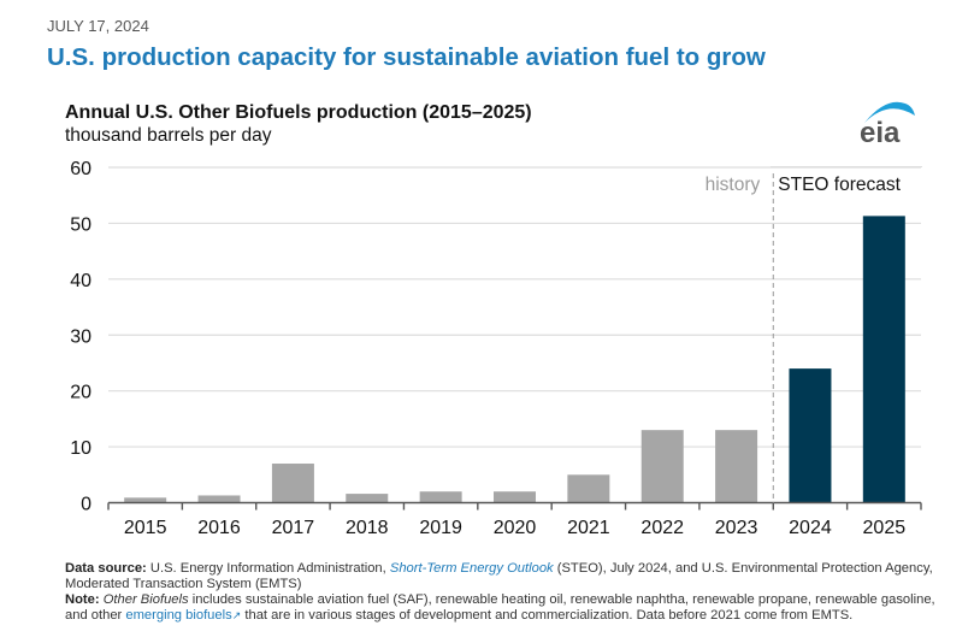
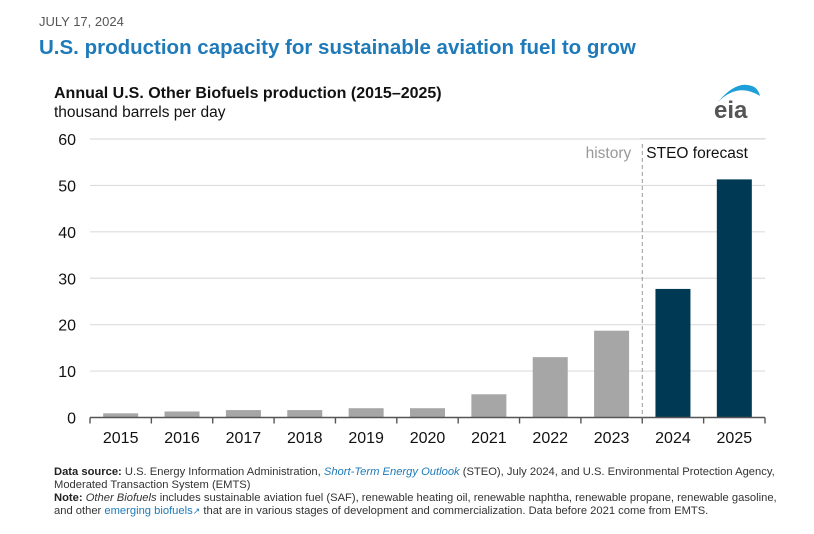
2017: 7 -> 2
2023: 13 -> 19
2024: 24 -> 28
